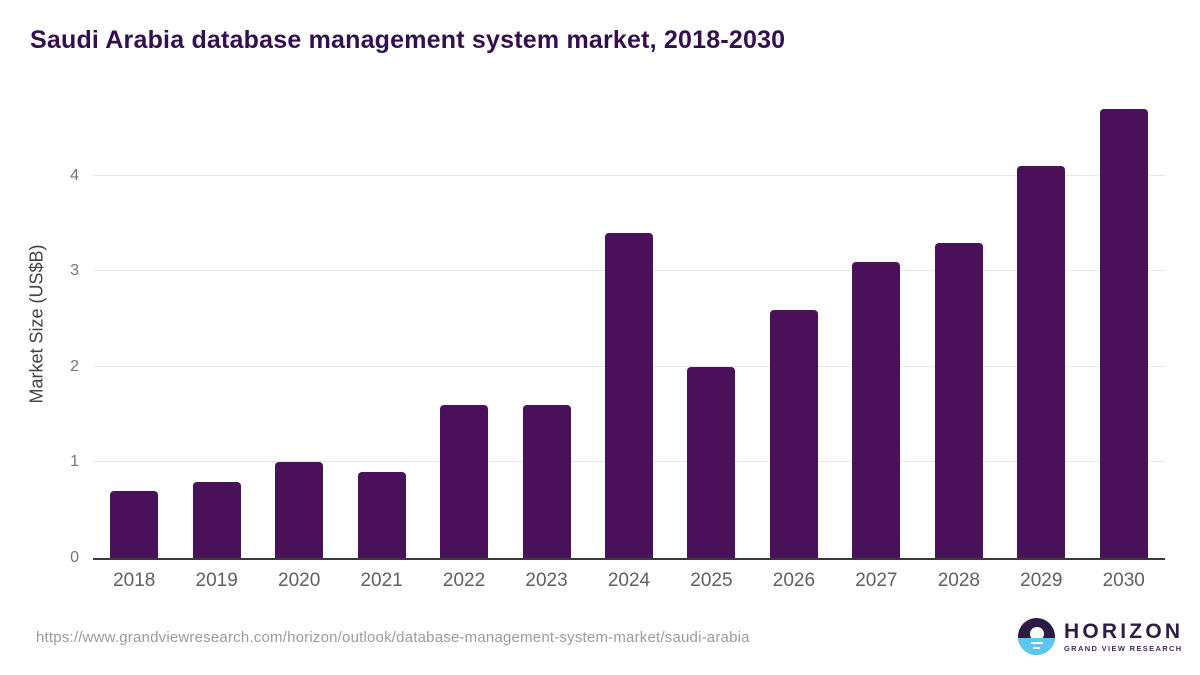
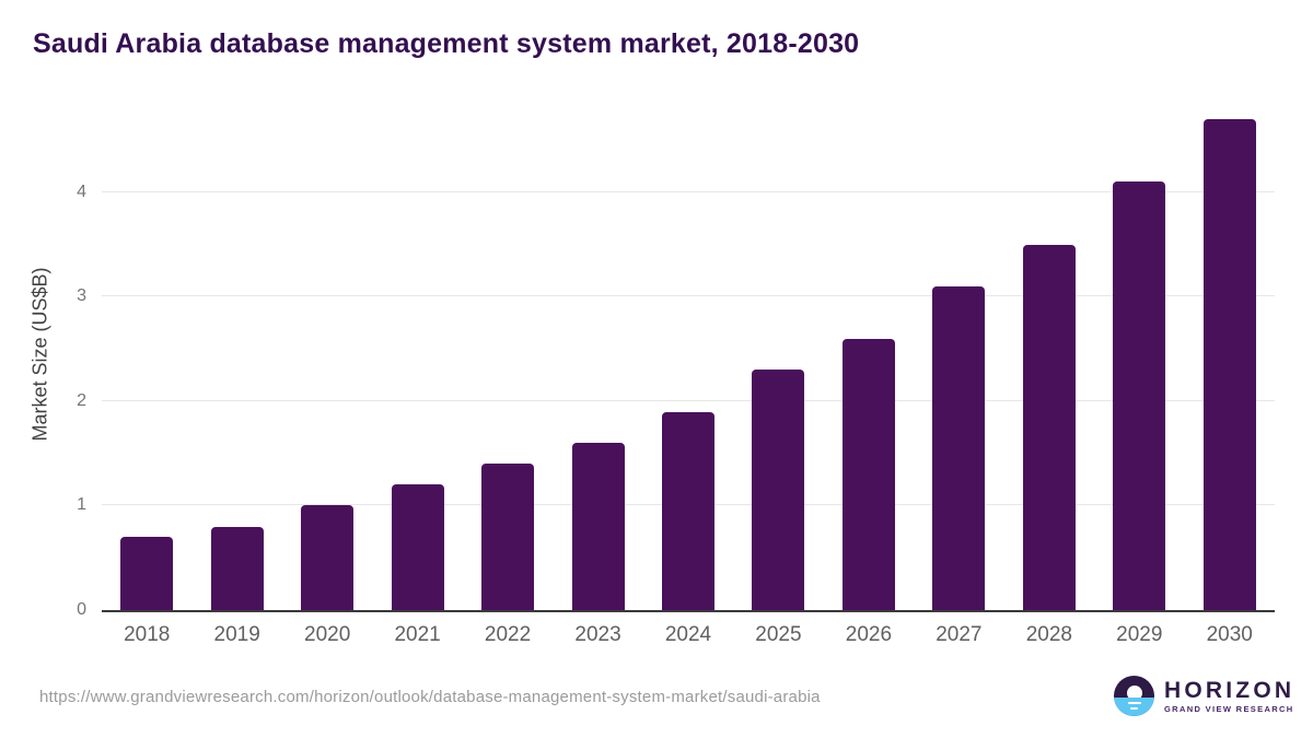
2021: 0.9 -> 1.2
2022: 1.6 -> 1.4
2024: 3.4 -> 1.9
2025: 2.0 -> 2.3
2028: 3.3 -> 3.5
